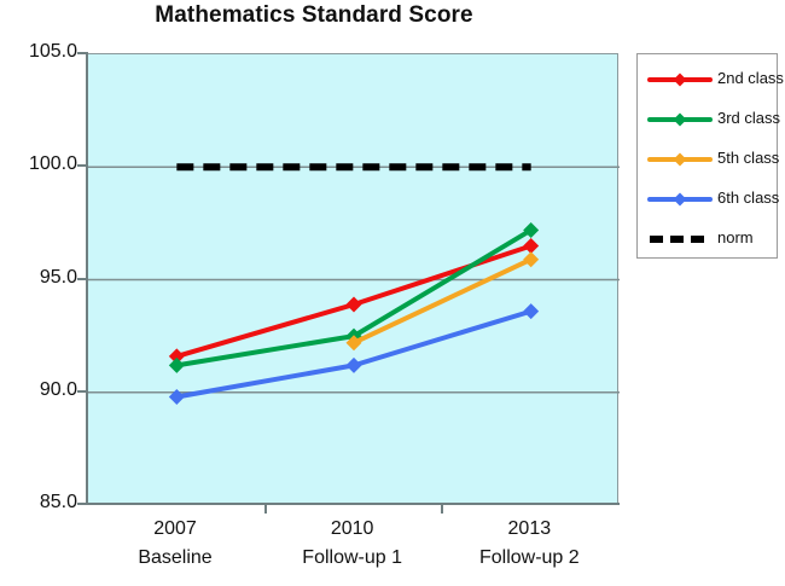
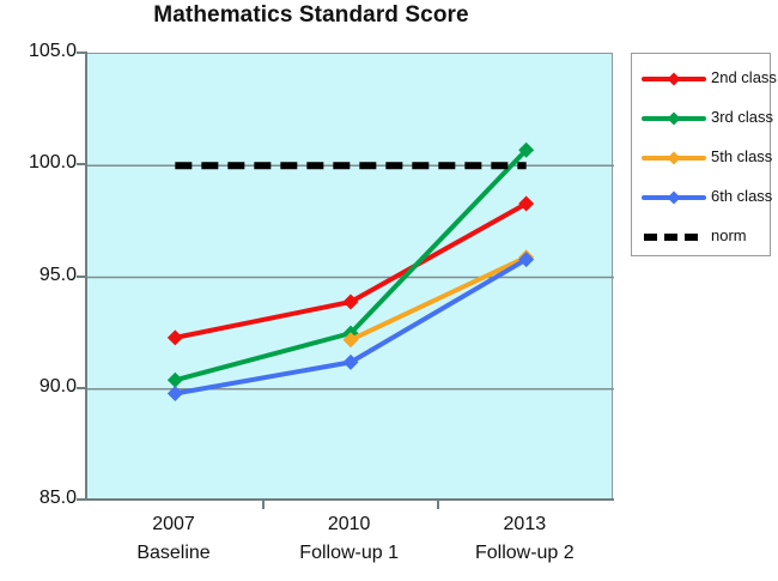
2nd class/2007: 91.6 -> 92.3
3rd class/2007: 91.2 -> 90.4
2nd class/2013: 96.5 -> 98.3
3rd class/2013: 97.2 -> 100.7
6th class/2013: 93.6 -> 95.8
